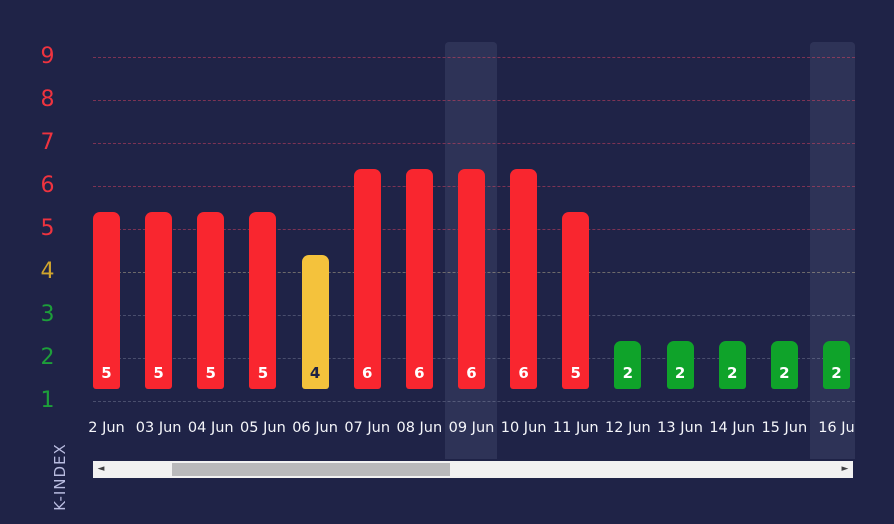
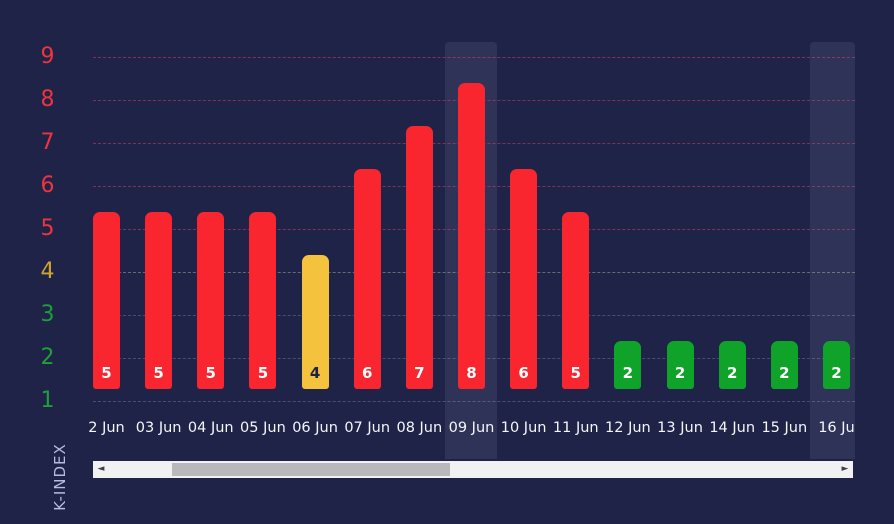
08 Jun: 6 -> 7
09 Jun: 6 -> 8
